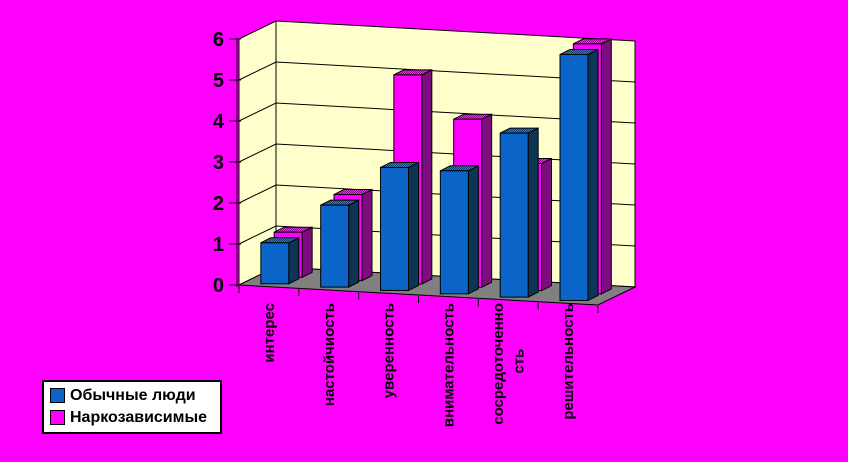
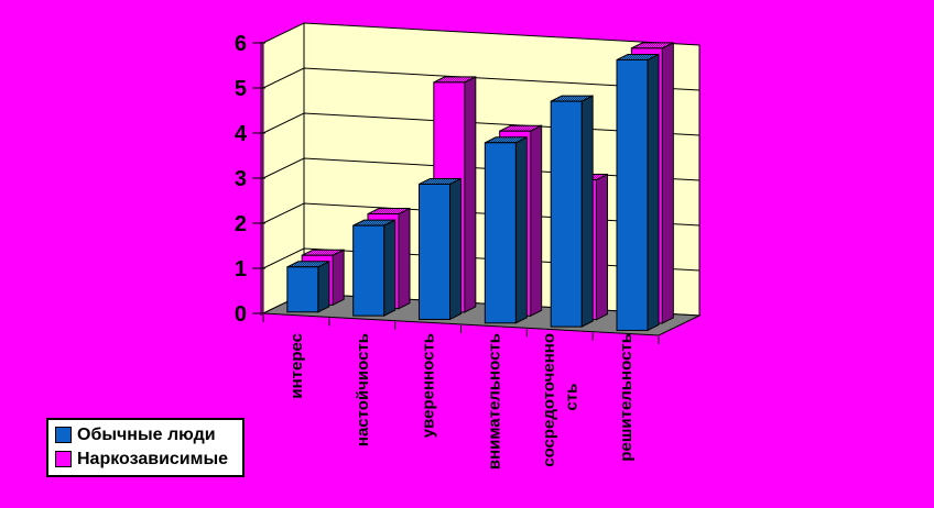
Обычные люди/внимательность: 3 -> 4
Обычные люди/сосредоточенно сть: 4 -> 5
